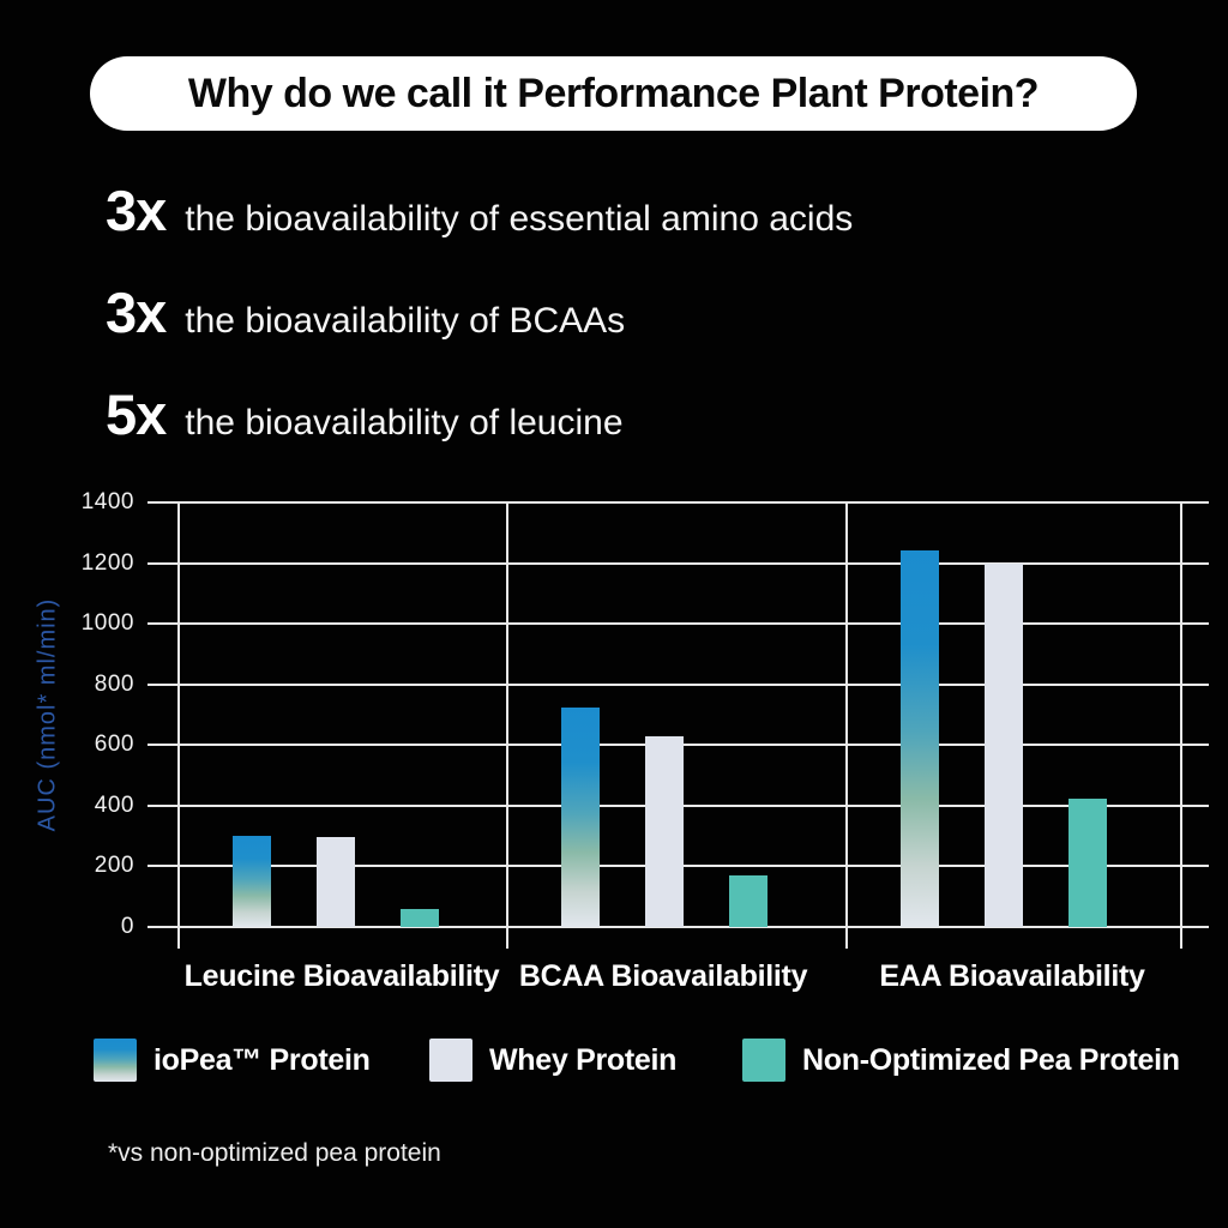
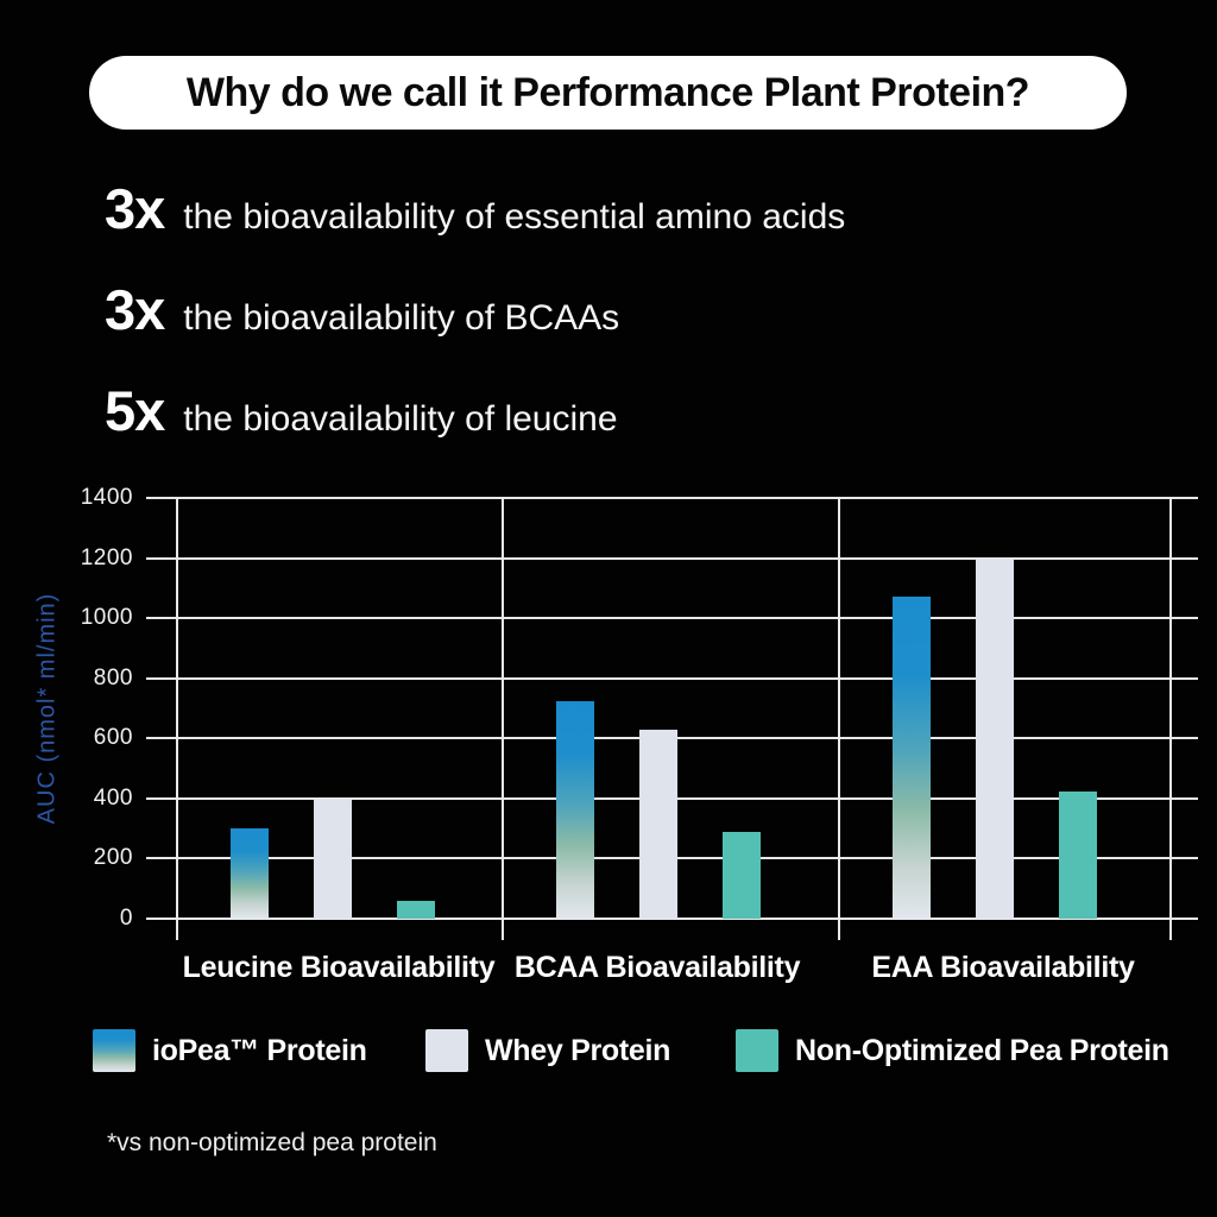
Whey Protein/Leucine Bioavailability: 300 -> 400
Non-Optimized Pea Protein/BCAA Bioavailability: 170 -> 290
ioPea™ Protein/EAA Bioavailability: 1240 -> 1070
